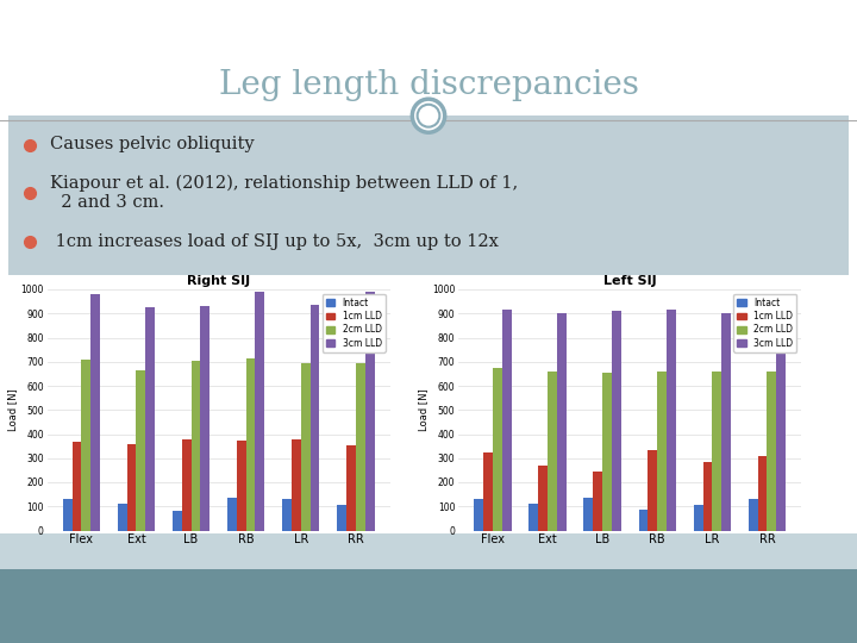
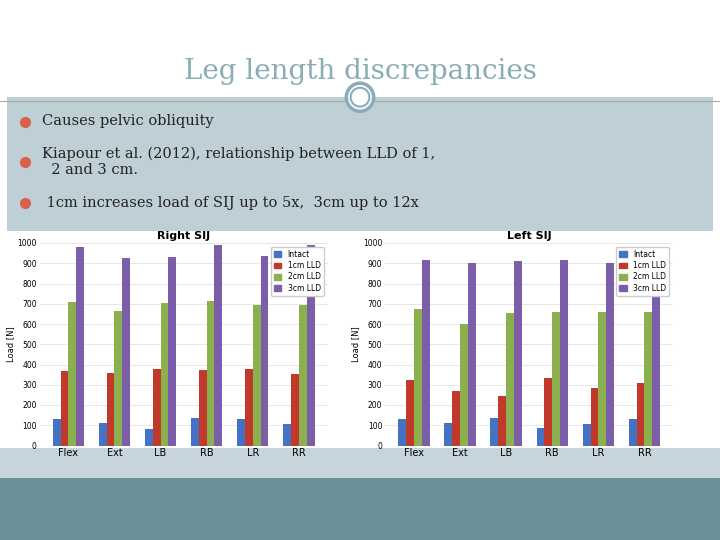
Left SIJ/2cm LLD/Ext: 660 -> 600
